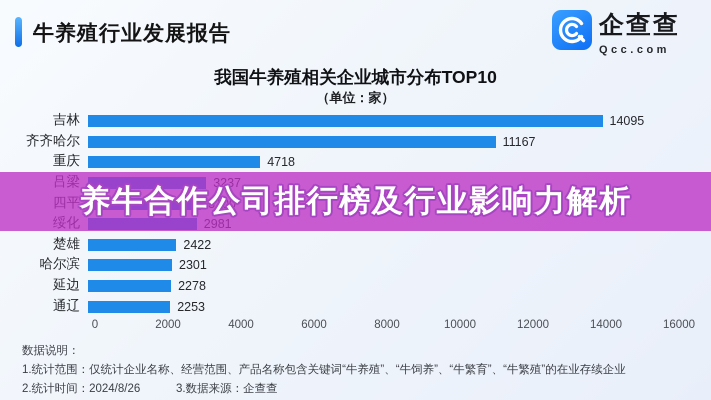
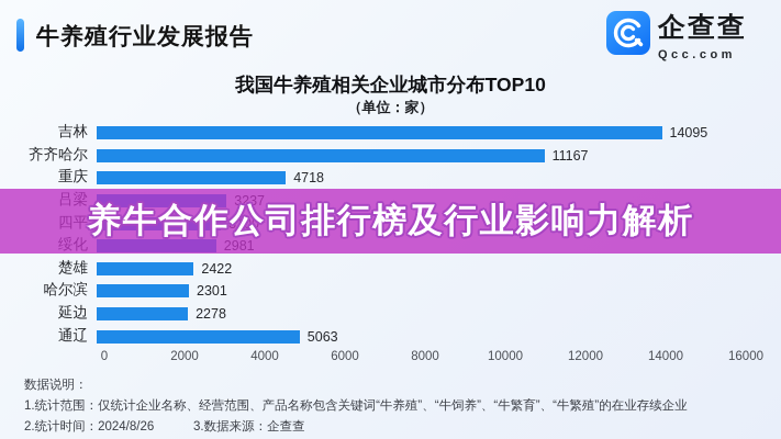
通辽: 2253 -> 5063
